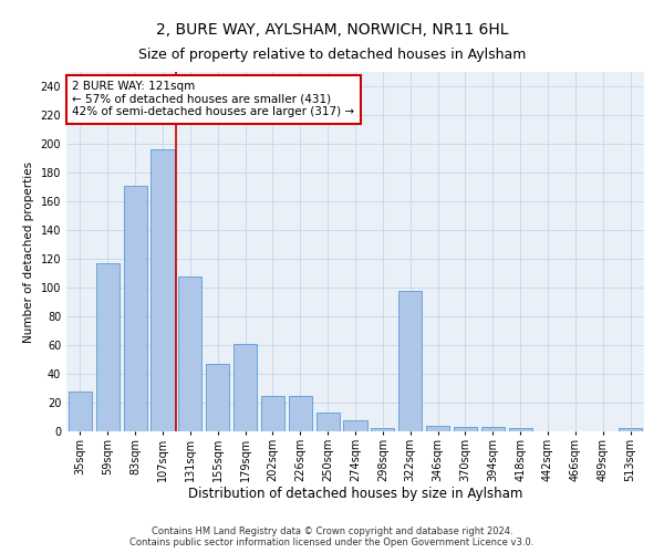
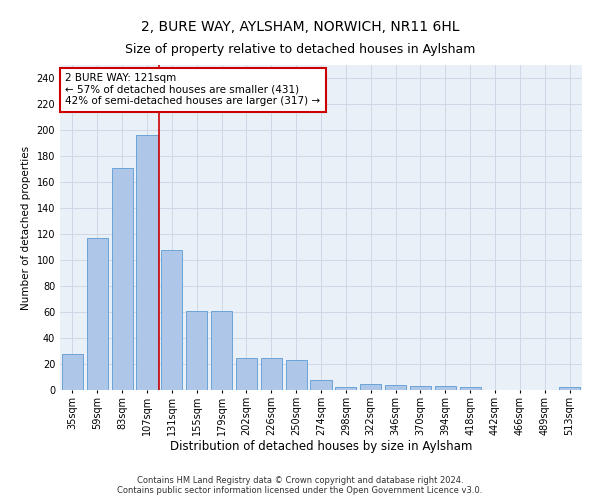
155sqm: 47 -> 61
250sqm: 13 -> 23
322sqm: 98 -> 5
